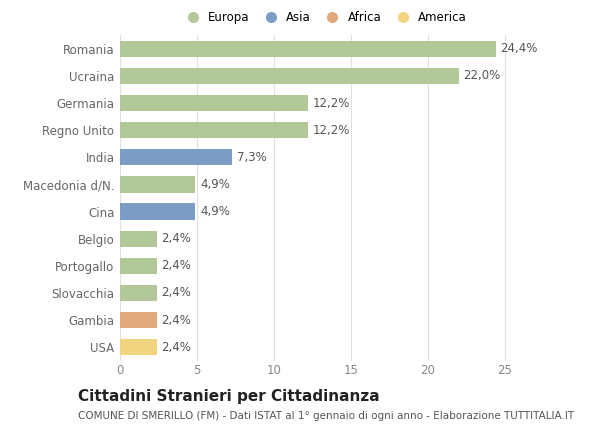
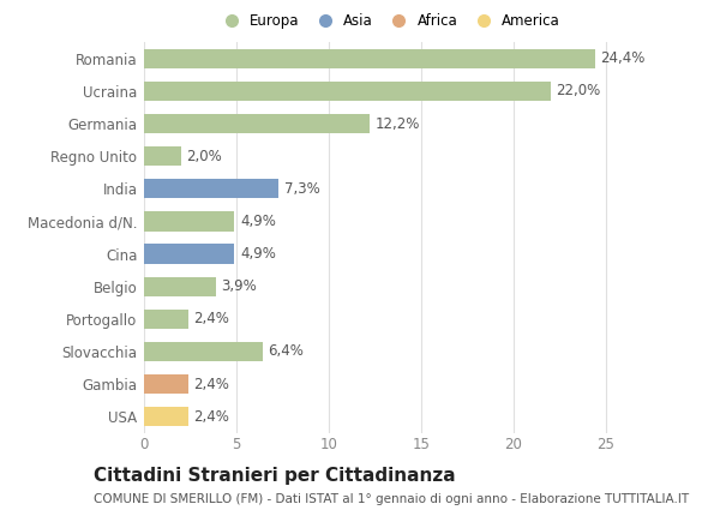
Regno Unito: 12,2% -> 2,0%
Belgio: 2,4% -> 3,9%
Slovacchia: 2,4% -> 6,4%
